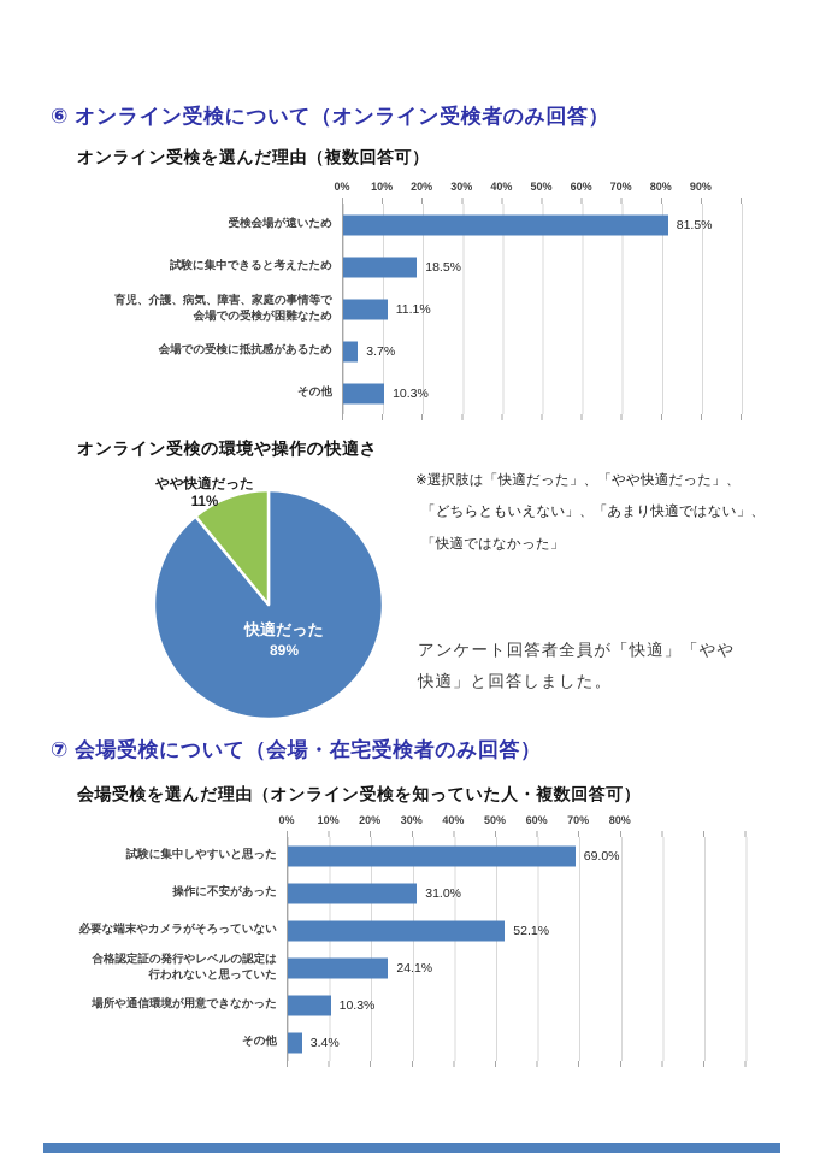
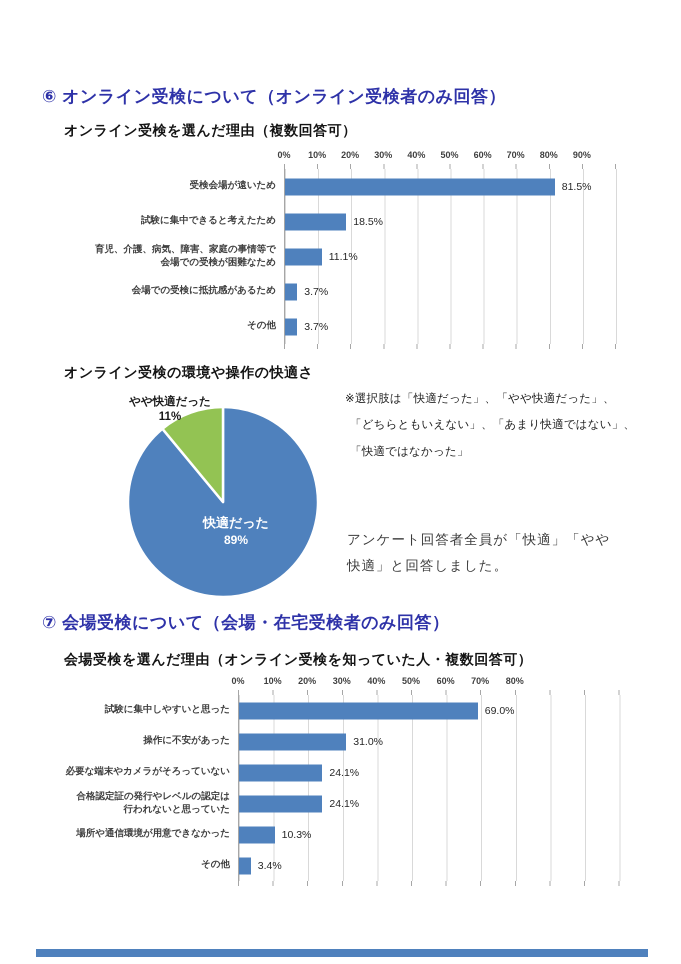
オンライン受検を選んだ理由（複数回答可）/その他: 10.3% -> 3.7%
会場受検を選んだ理由（オンライン受検を知っていた人・複数回答可）/必要な端末やカメラがそろっていない: 52.1% -> 24.1%
